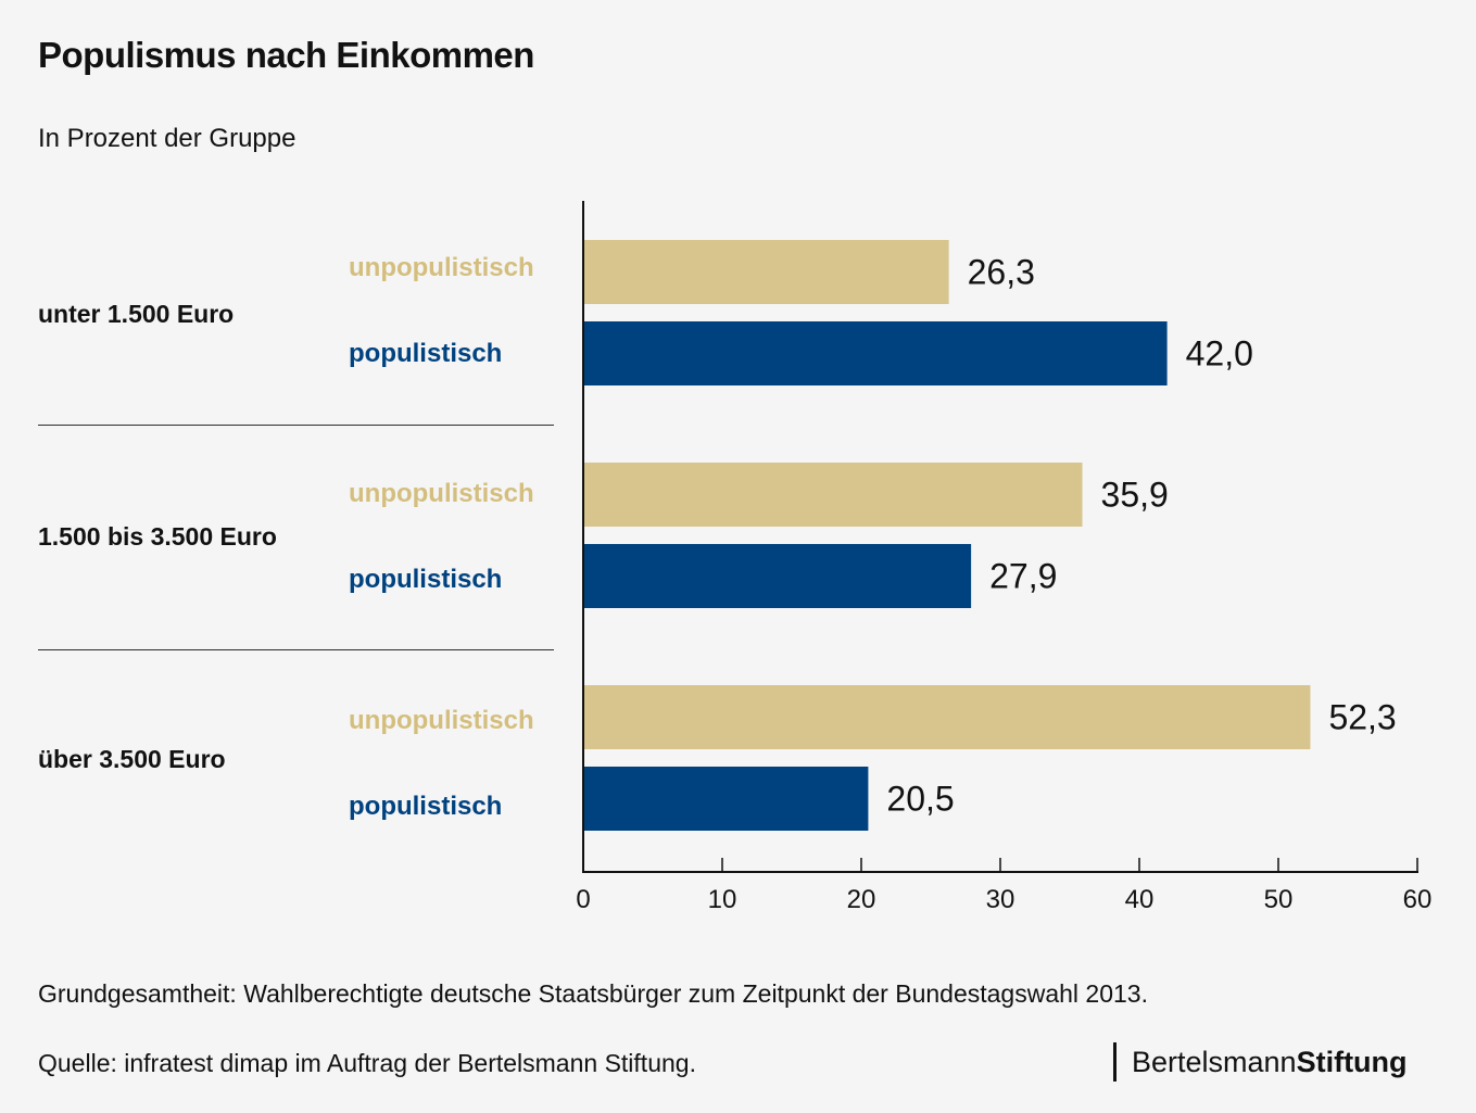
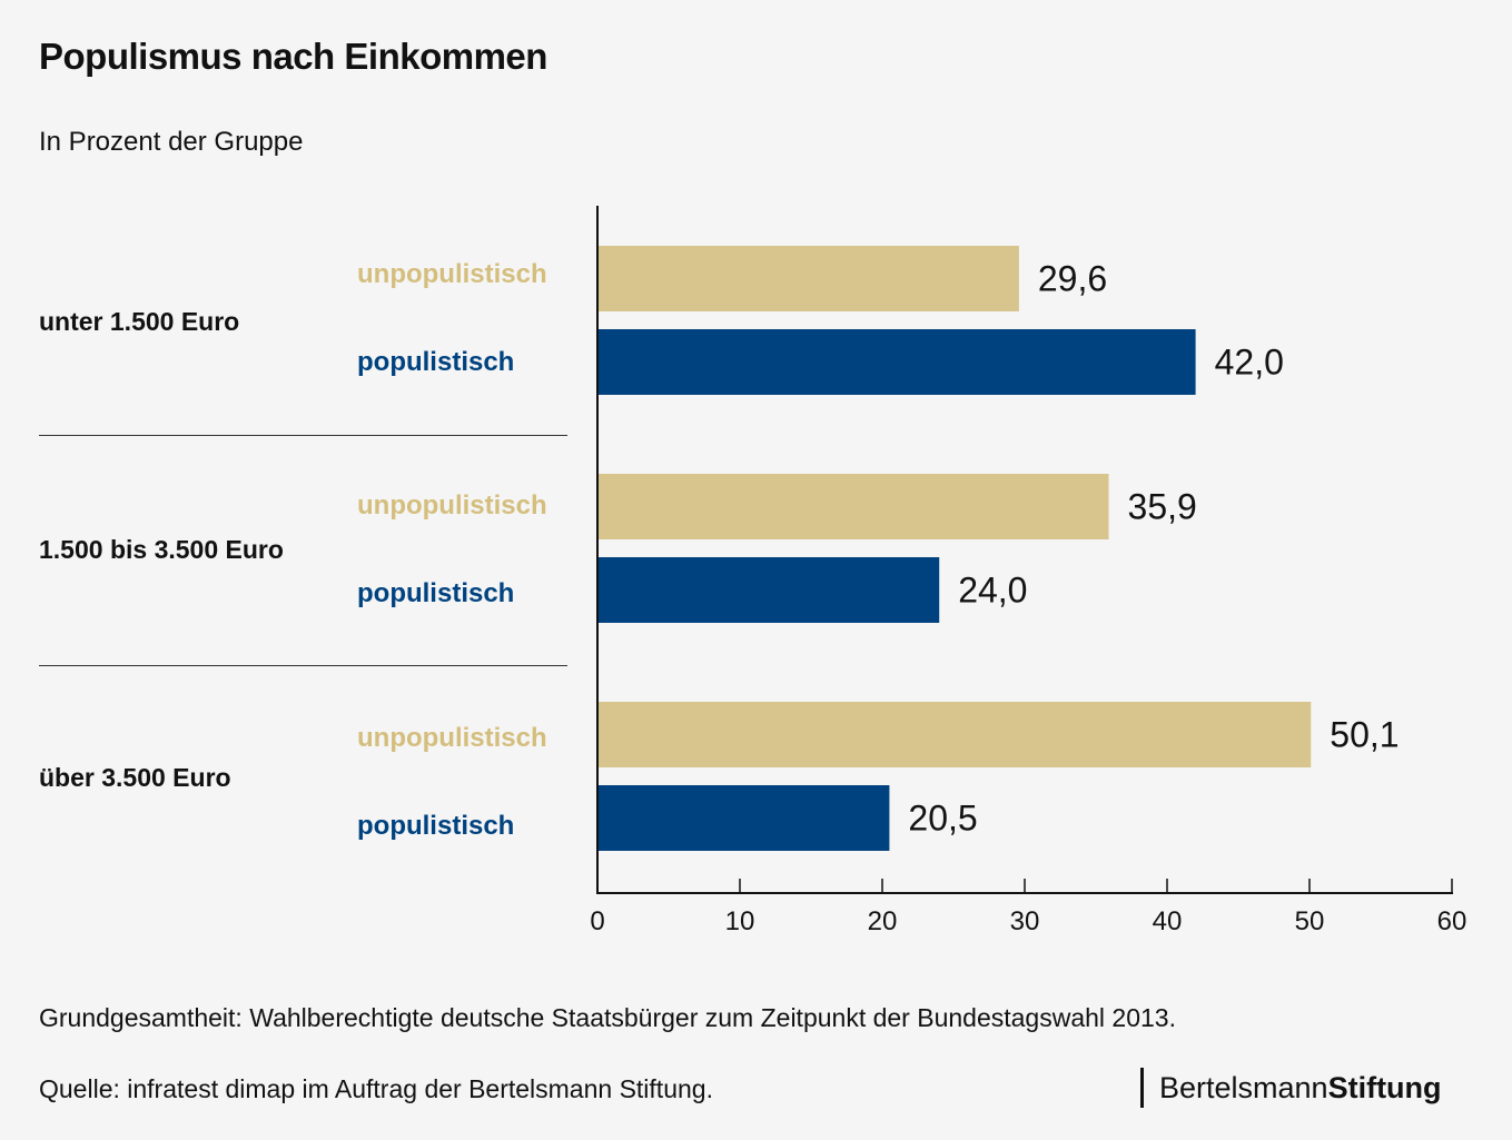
unpopulistisch/unter 1.500 Euro: 26,3 -> 29,6
populistisch/1.500 bis 3.500 Euro: 27,9 -> 24,0
unpopulistisch/über 3.500 Euro: 52,3 -> 50,1
